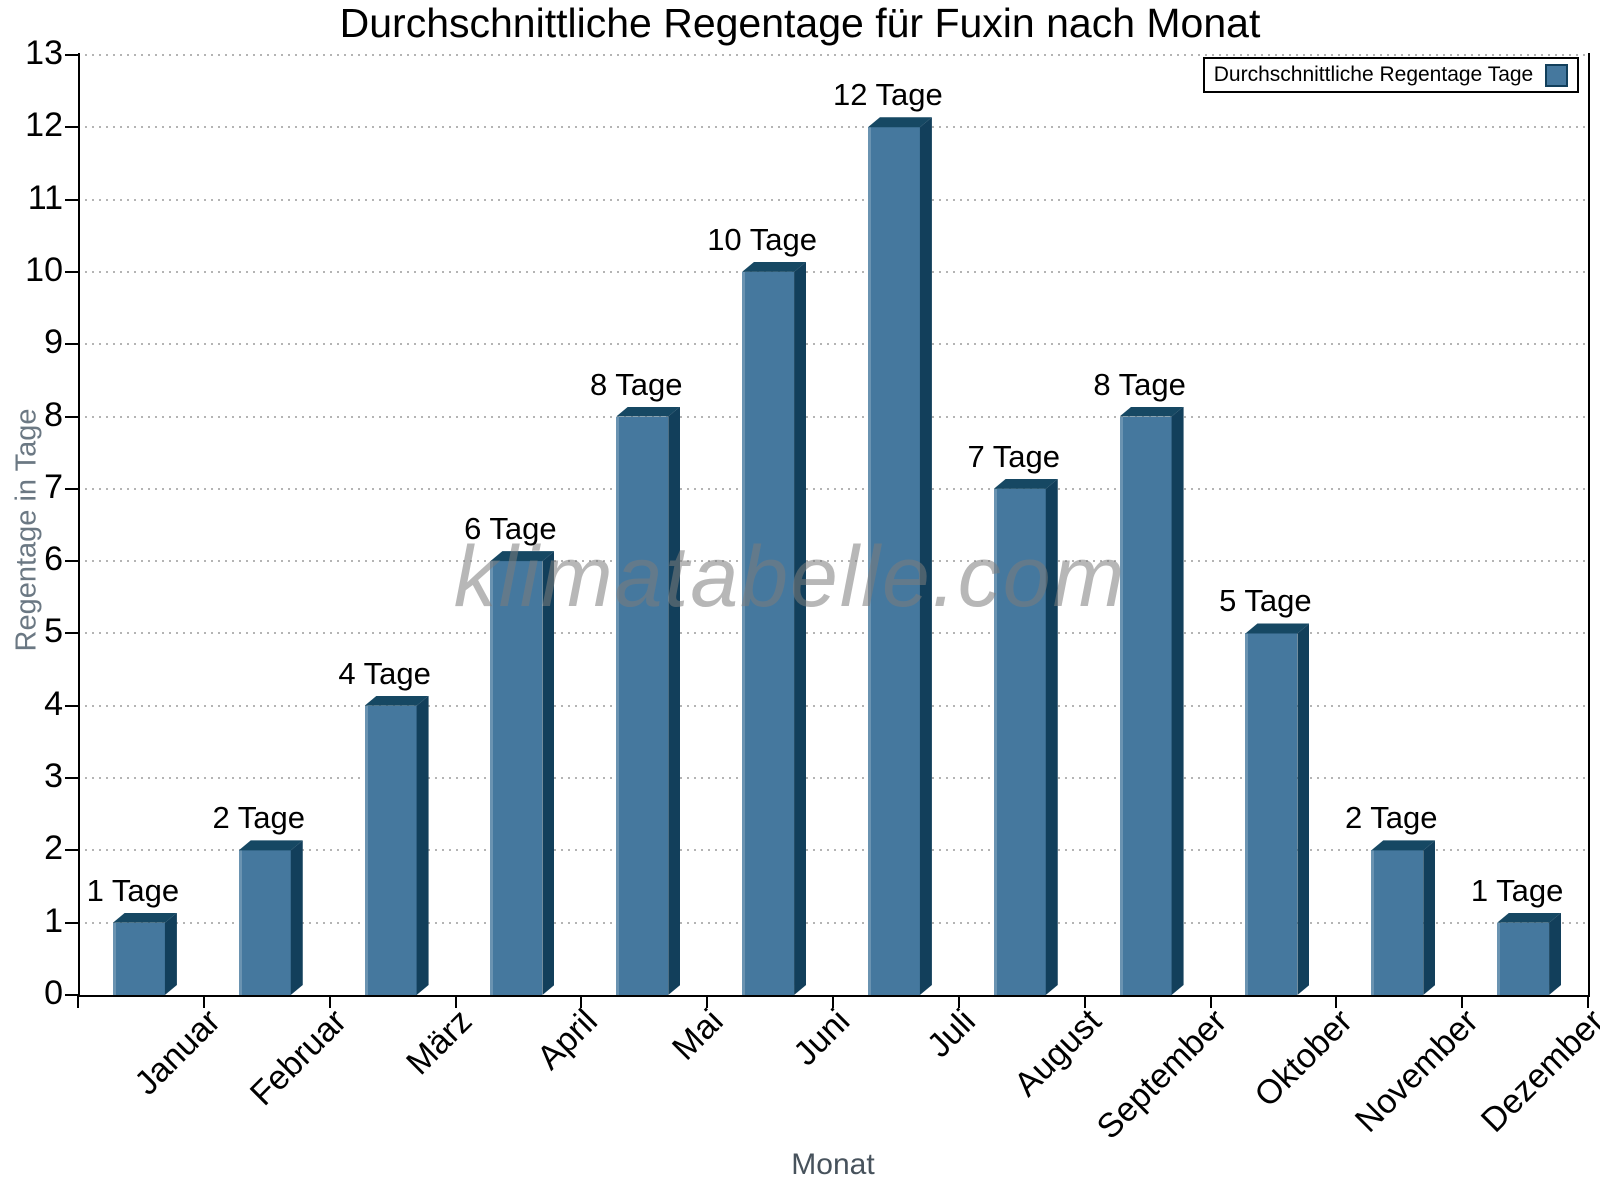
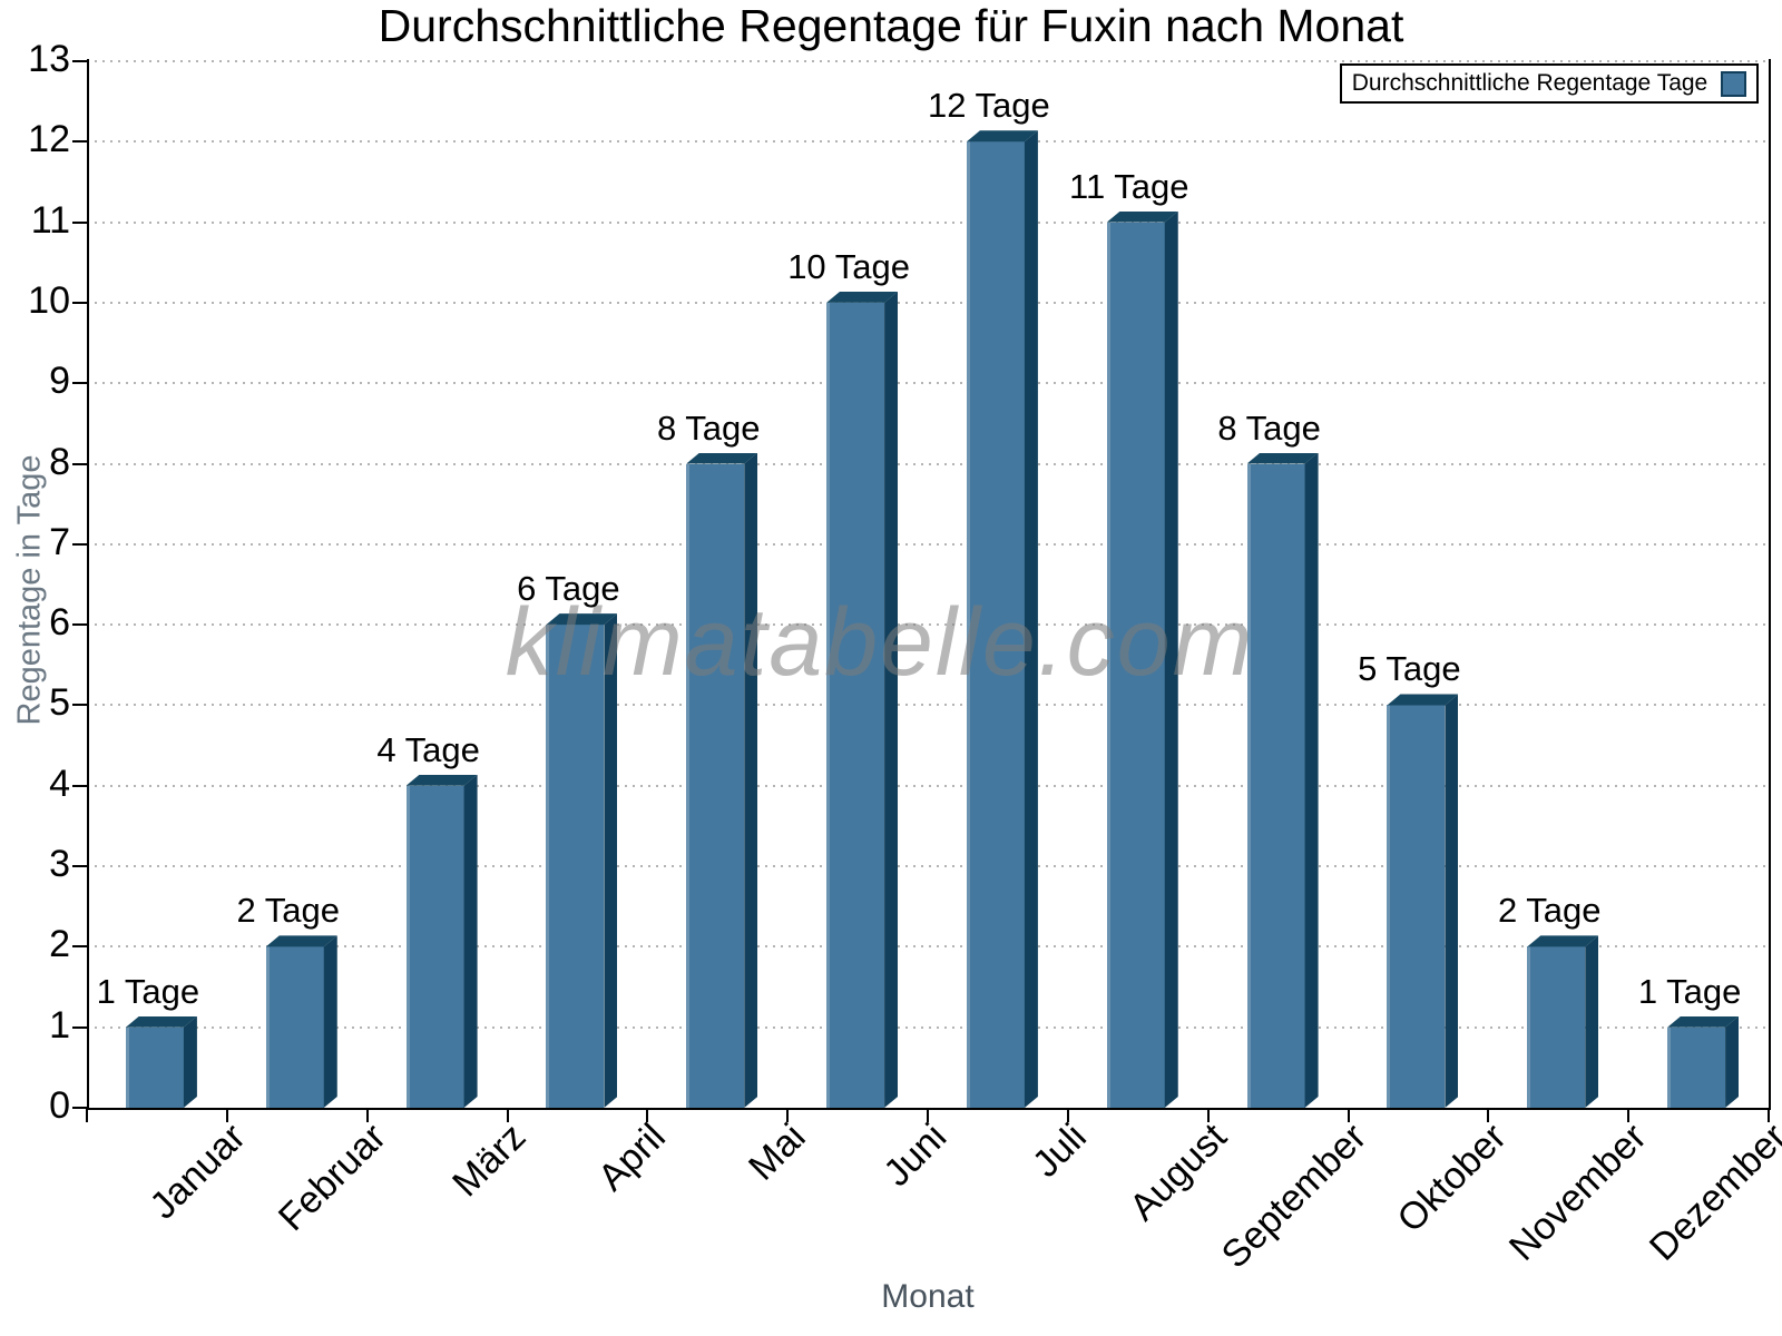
August: 7 -> 11
